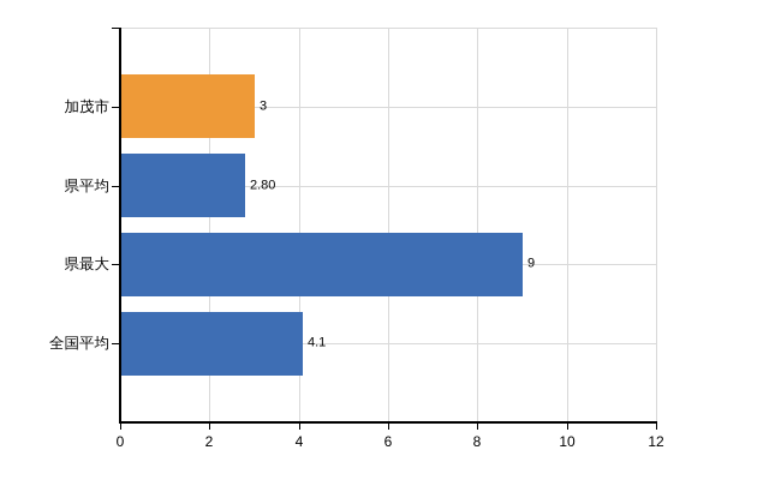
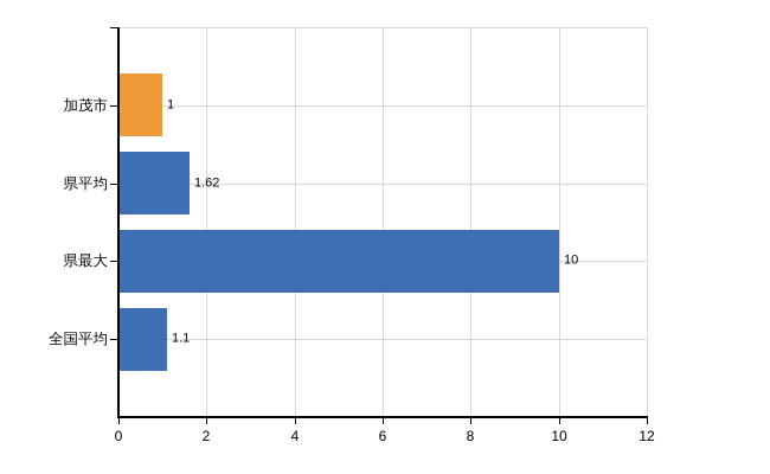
加茂市: 3 -> 1
県平均: 2.80 -> 1.62
県最大: 9 -> 10
全国平均: 4.1 -> 1.1
